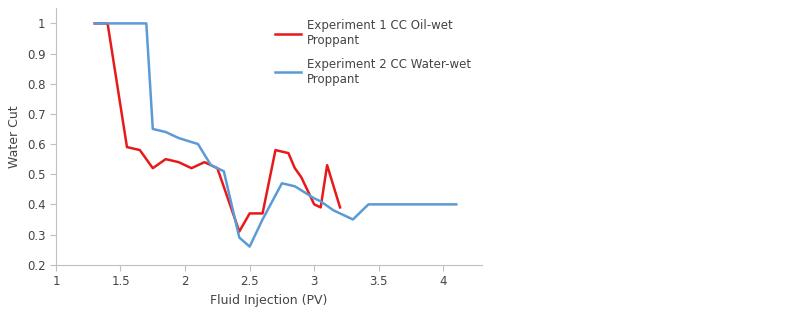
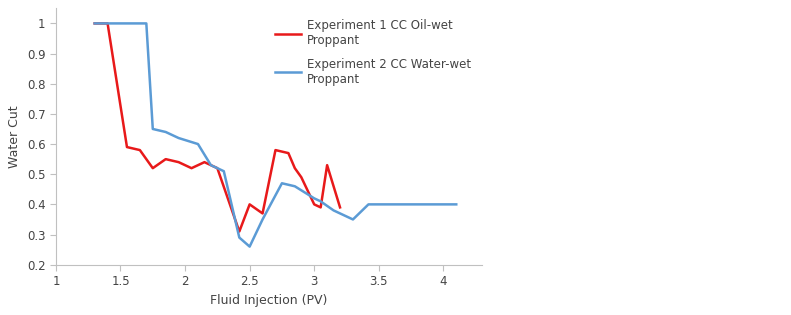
Experiment 1 CC Oil-wet Proppant/2.5: 0.37 -> 0.40
